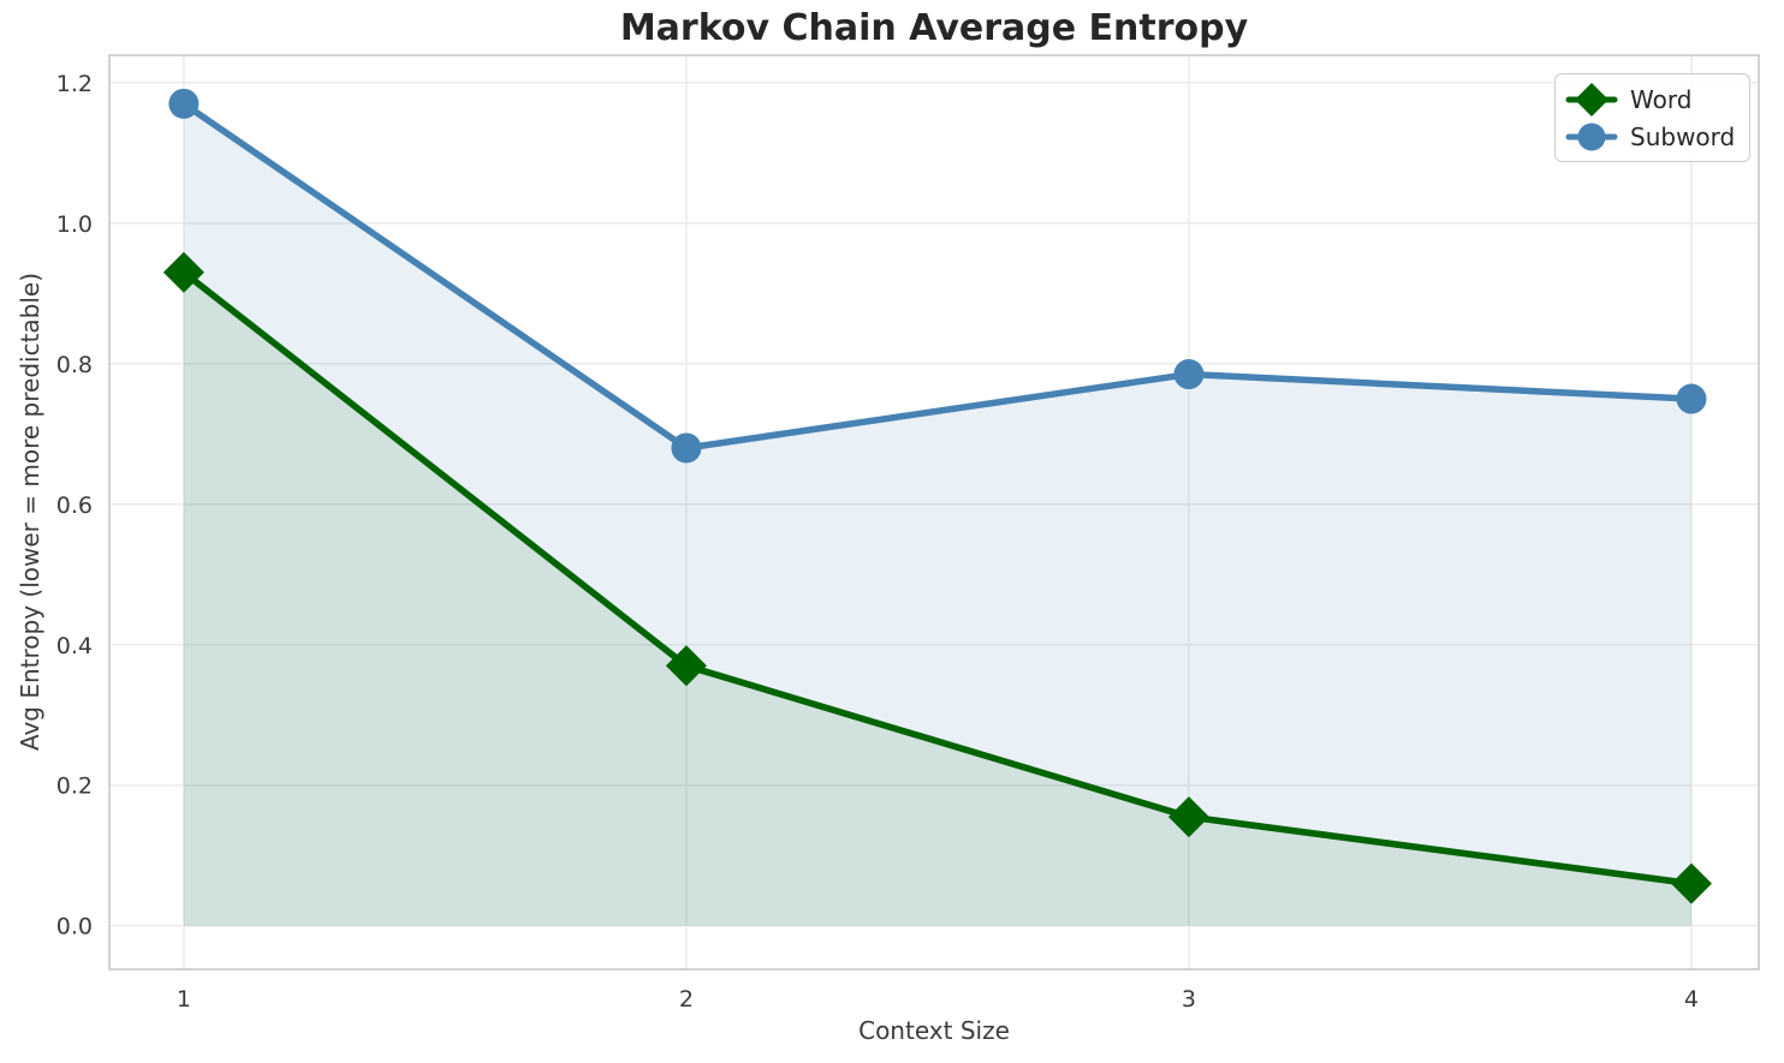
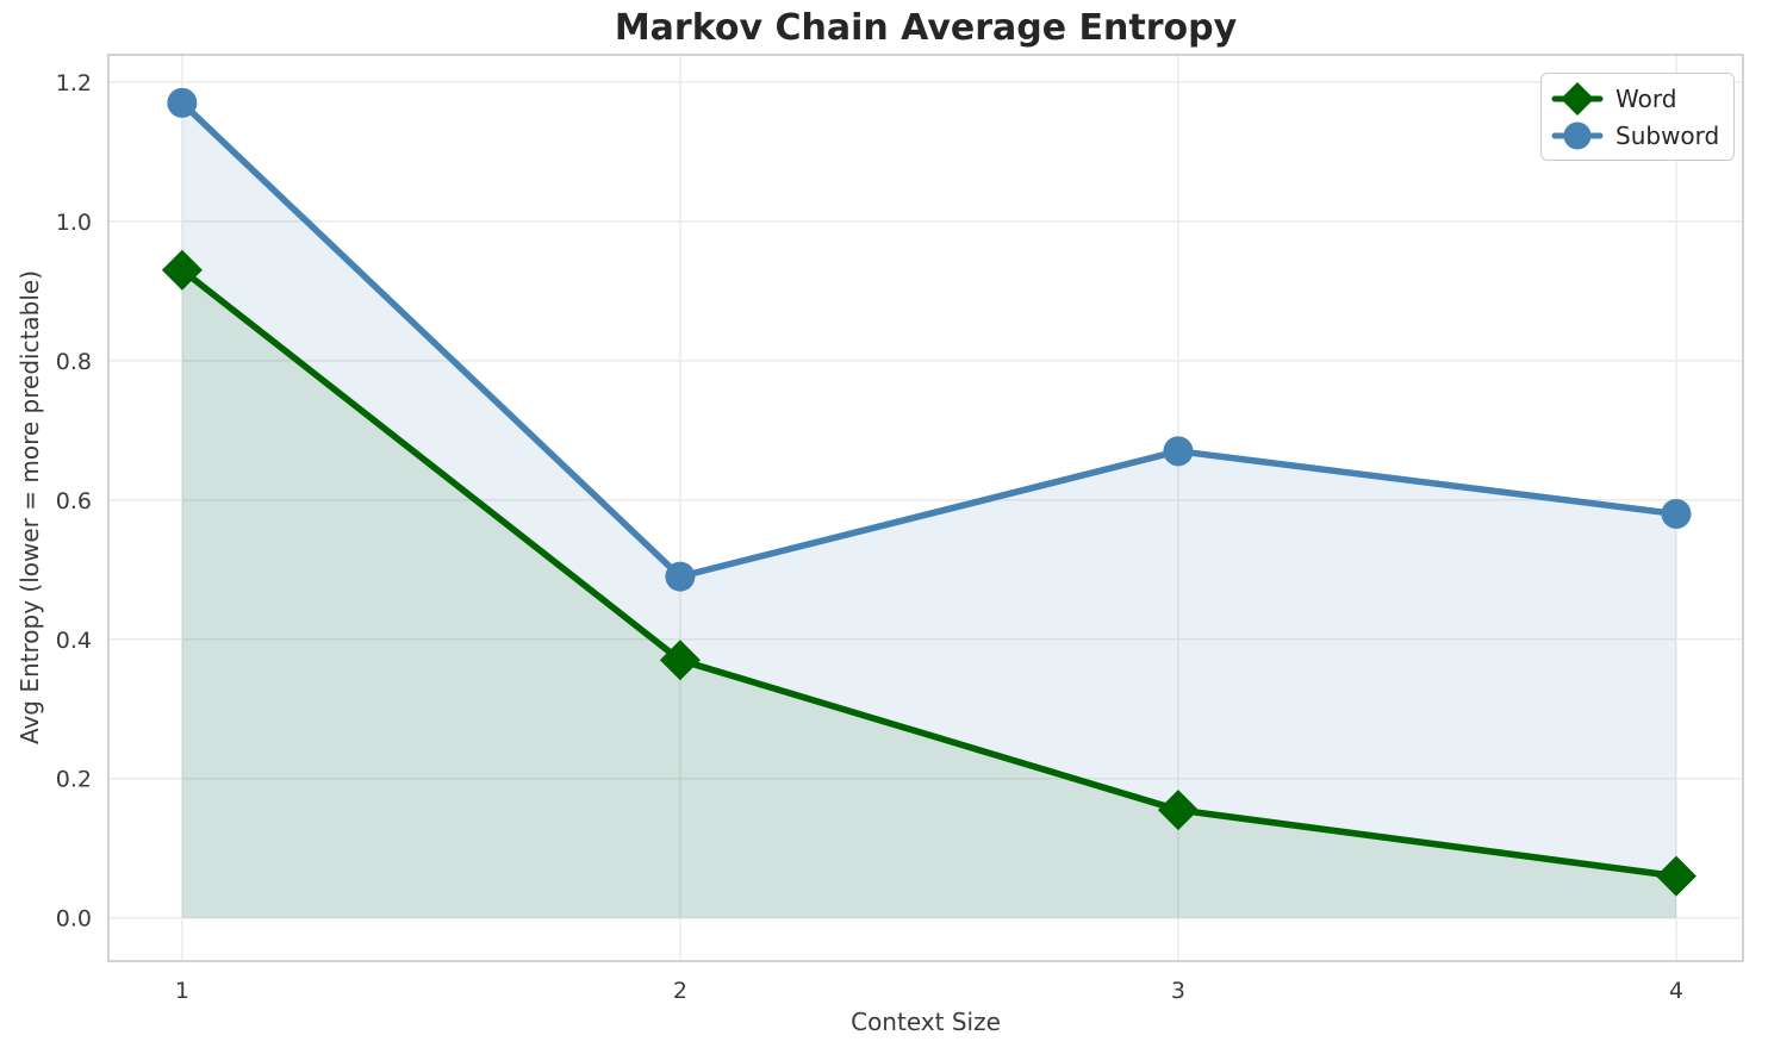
Subword/2: 0.68 -> 0.49
Subword/3: 0.79 -> 0.67
Subword/4: 0.75 -> 0.58
